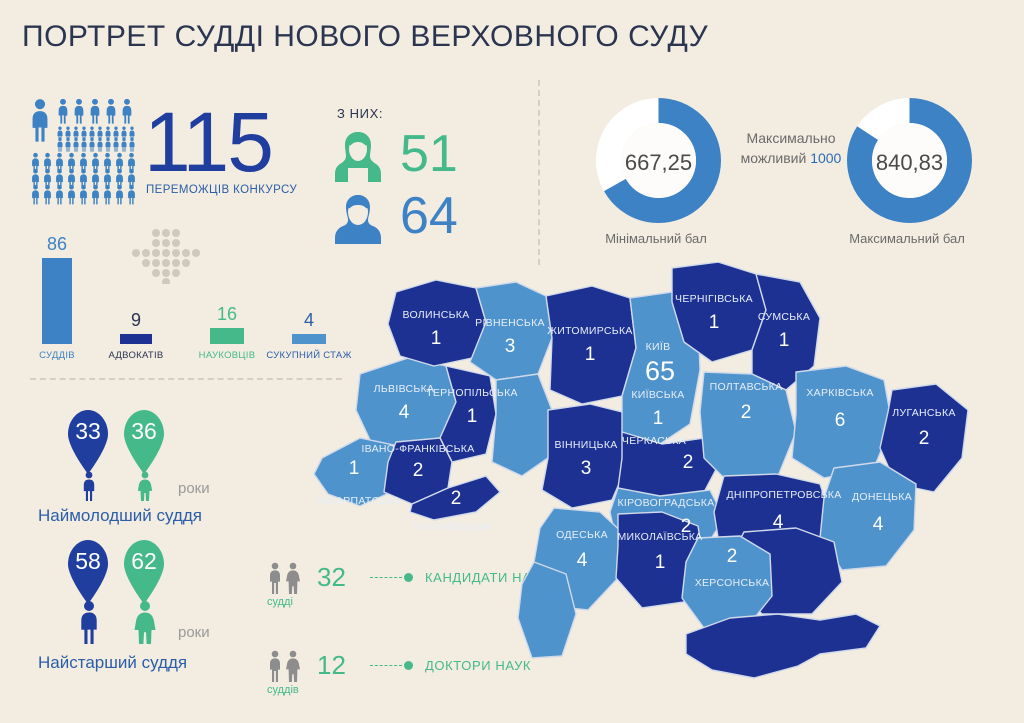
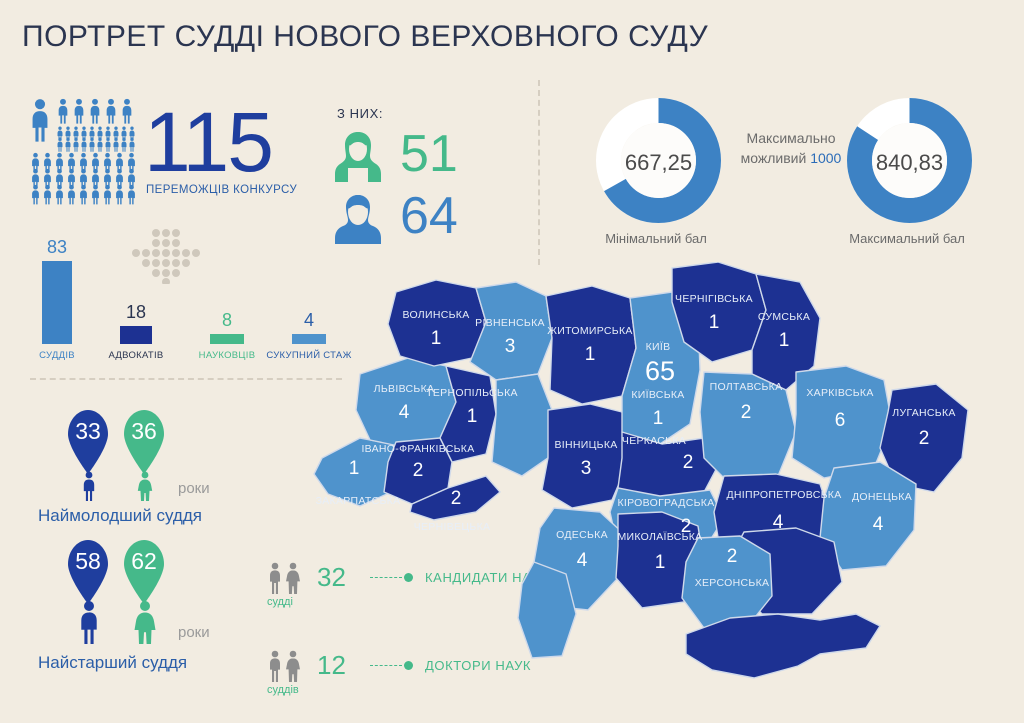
СУДДІВ: 86 -> 83
АДВОКАТІВ: 9 -> 18
НАУКОВЦІВ: 16 -> 8
